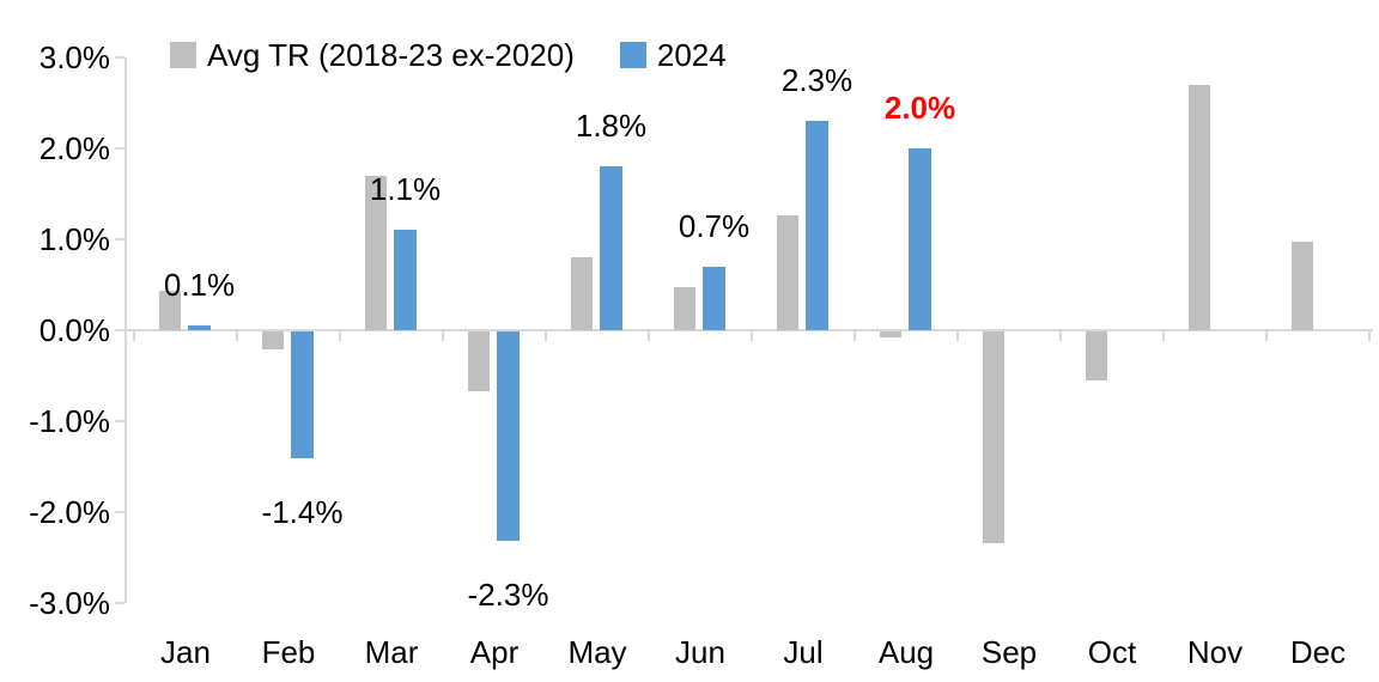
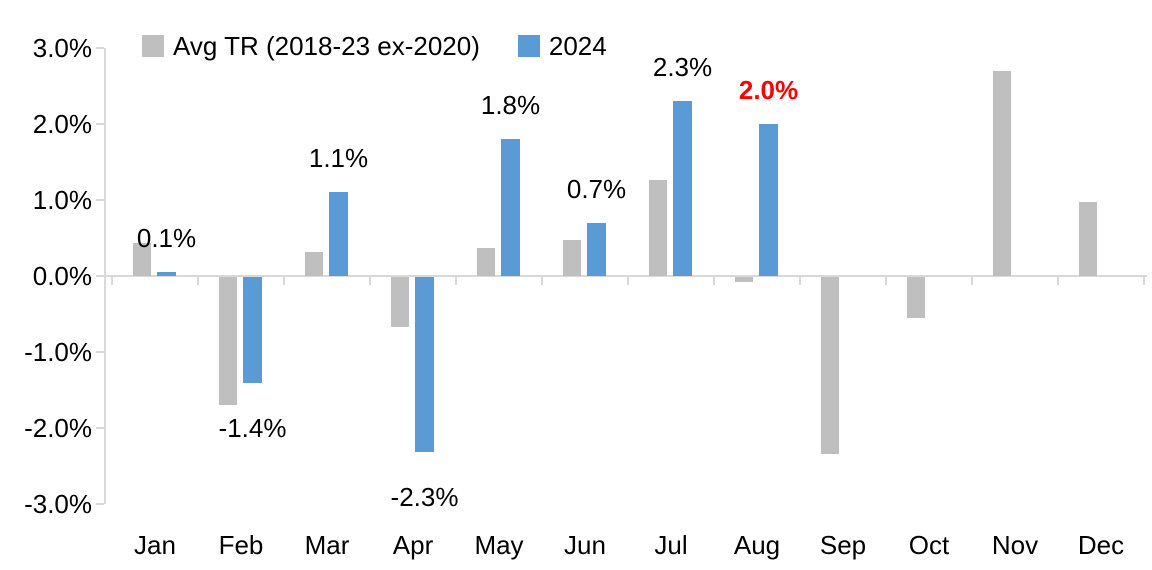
Avg TR (2018-23 ex-2020)/Feb: -0.2% -> -1.7%
Avg TR (2018-23 ex-2020)/Mar: 1.7% -> 0.3%
Avg TR (2018-23 ex-2020)/May: 0.8% -> 0.4%
